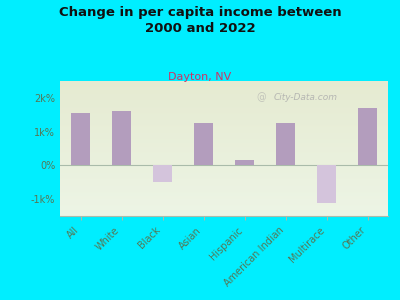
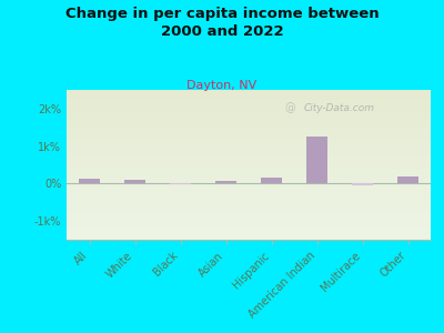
All: 1.55k% -> 0.12k%
White: 1.60k% -> 0.11k%
Black: -0.50k% -> -0.03k%
Asian: 1.25k% -> 0.08k%
Multirace: -1.10k% -> -0.05k%
Other: 1.70k% -> 0.20k%
